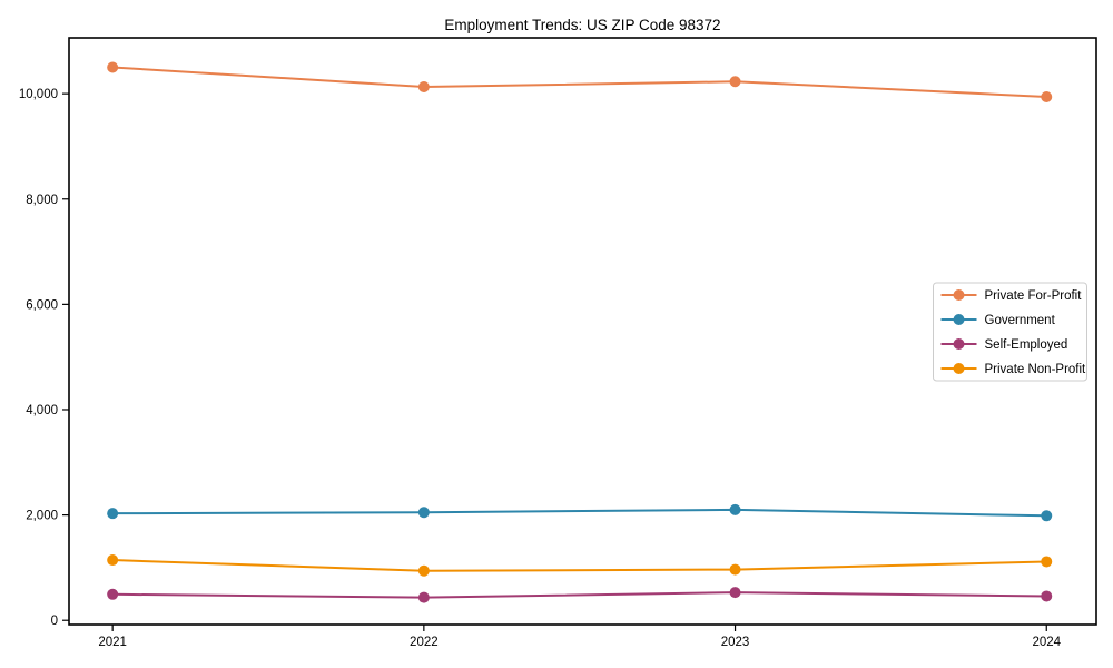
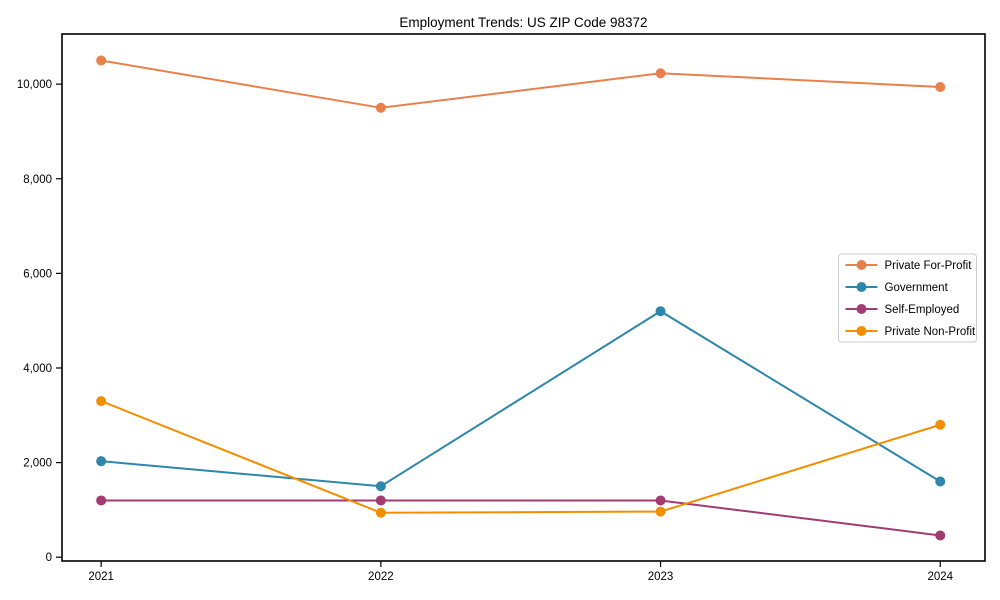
Self-Employed/2021: 500 -> 1200
Private Non-Profit/2021: 1100 -> 3300
Private For-Profit/2022: 10100 -> 9500
Government/2022: 2000 -> 1500
Self-Employed/2022: 400 -> 1200
Government/2023: 2100 -> 5200
Self-Employed/2023: 500 -> 1200
Government/2024: 2000 -> 1600
Private Non-Profit/2024: 1100 -> 2800
